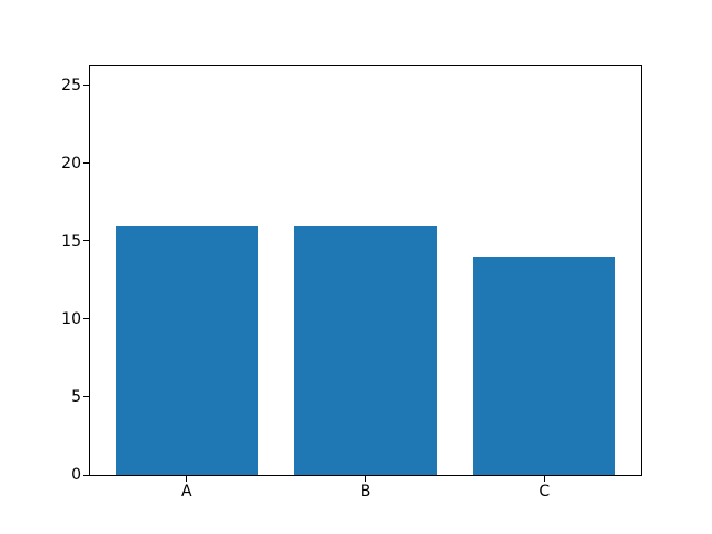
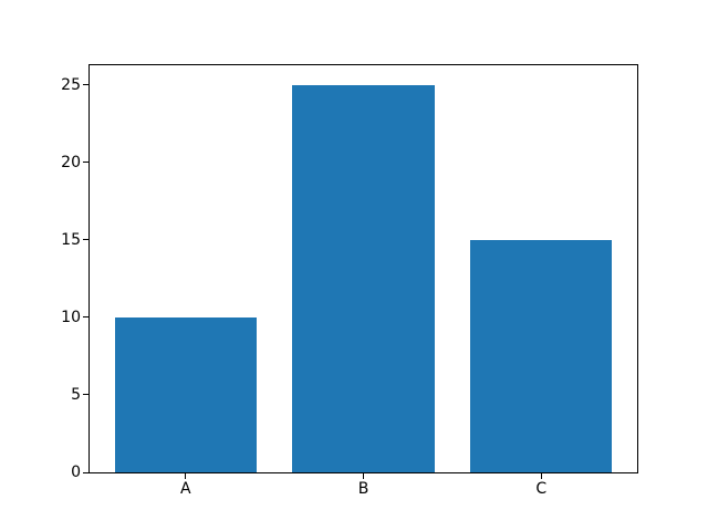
A: 16 -> 10
B: 16 -> 25
C: 14 -> 15
